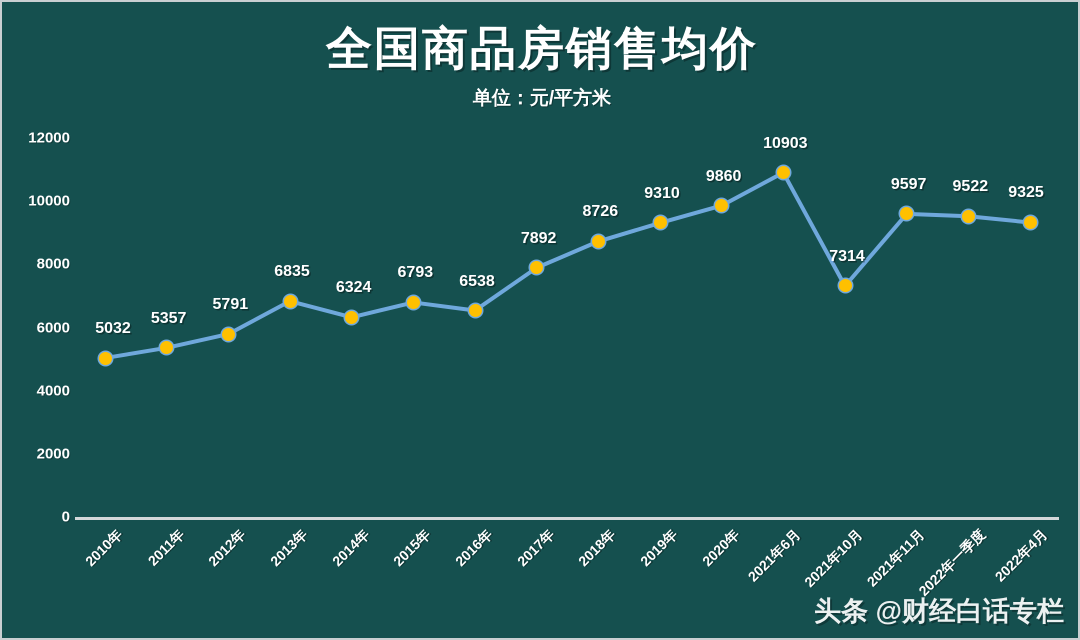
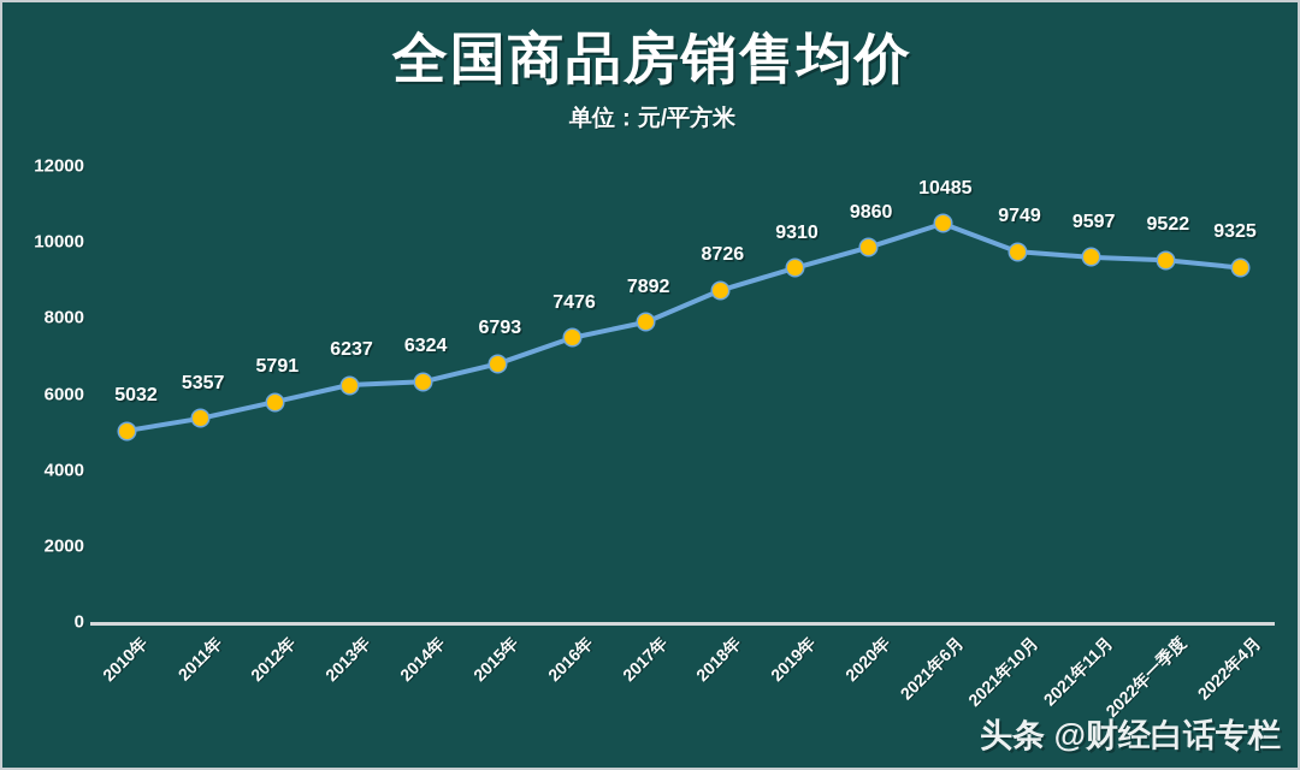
2013年: 6835 -> 6237
2016年: 6538 -> 7476
2021年6月: 10903 -> 10485
2021年10月: 7314 -> 9749
